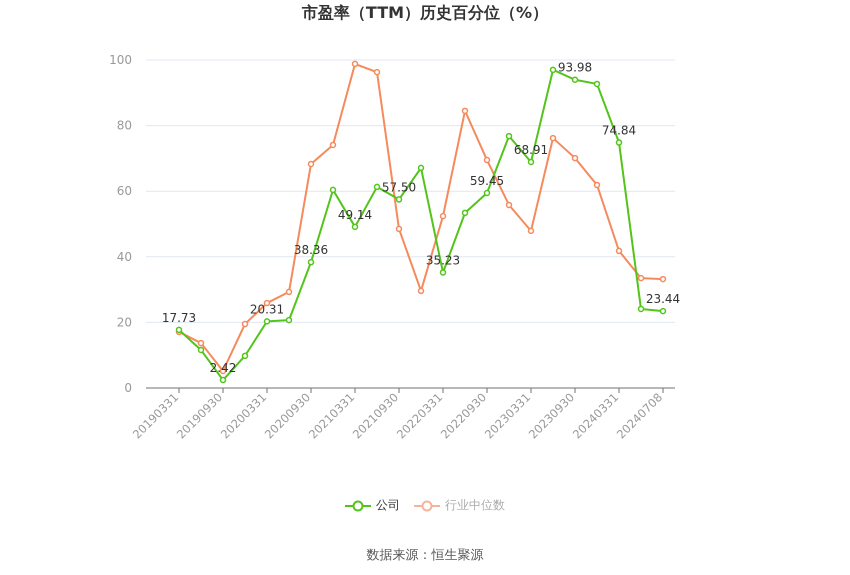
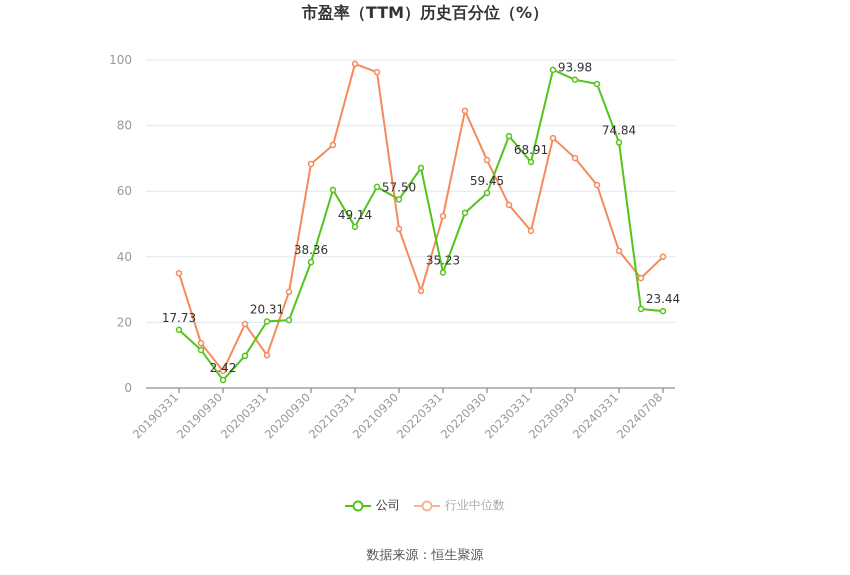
行业中位数/20190331: 17 -> 35
行业中位数/20200331: 26 -> 10
行业中位数/20240708: 33 -> 40
